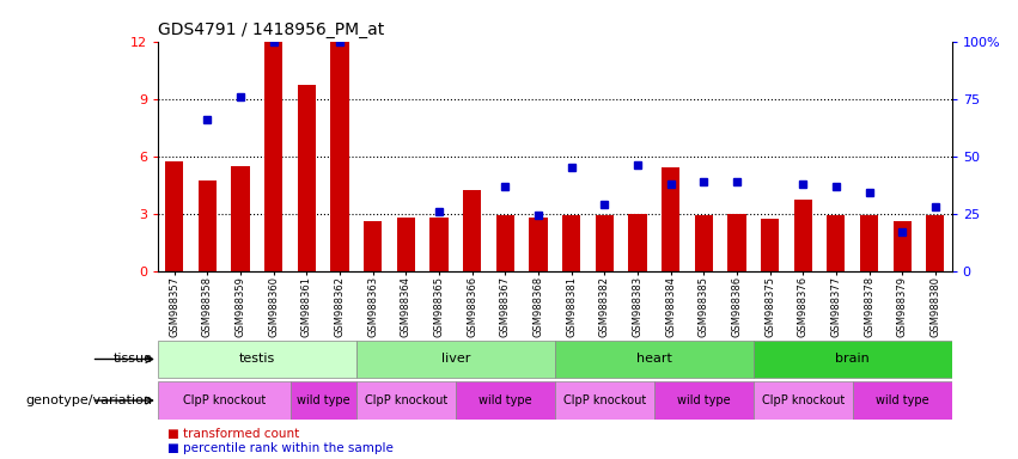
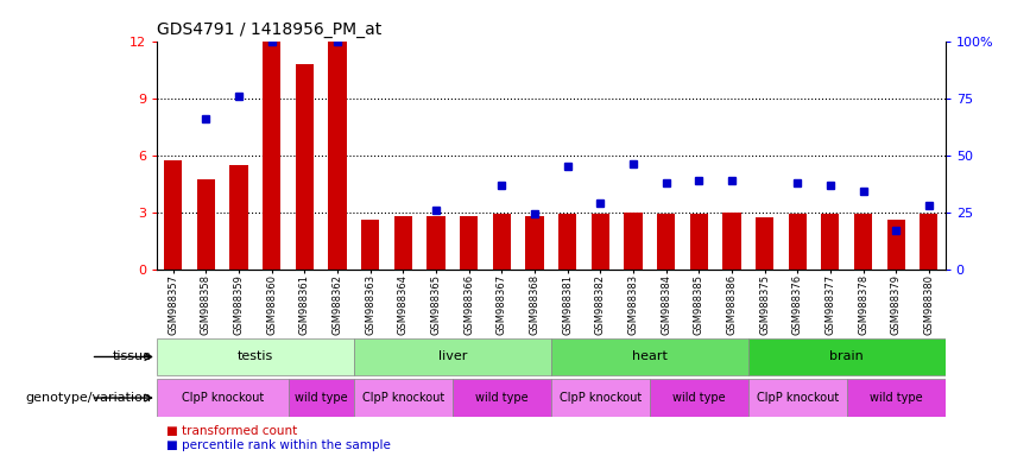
GSM988361: 9.7 -> 10.8
GSM988366: 4.2 -> 2.8
GSM988384: 5.4 -> 2.9
GSM988376: 3.7 -> 2.9
